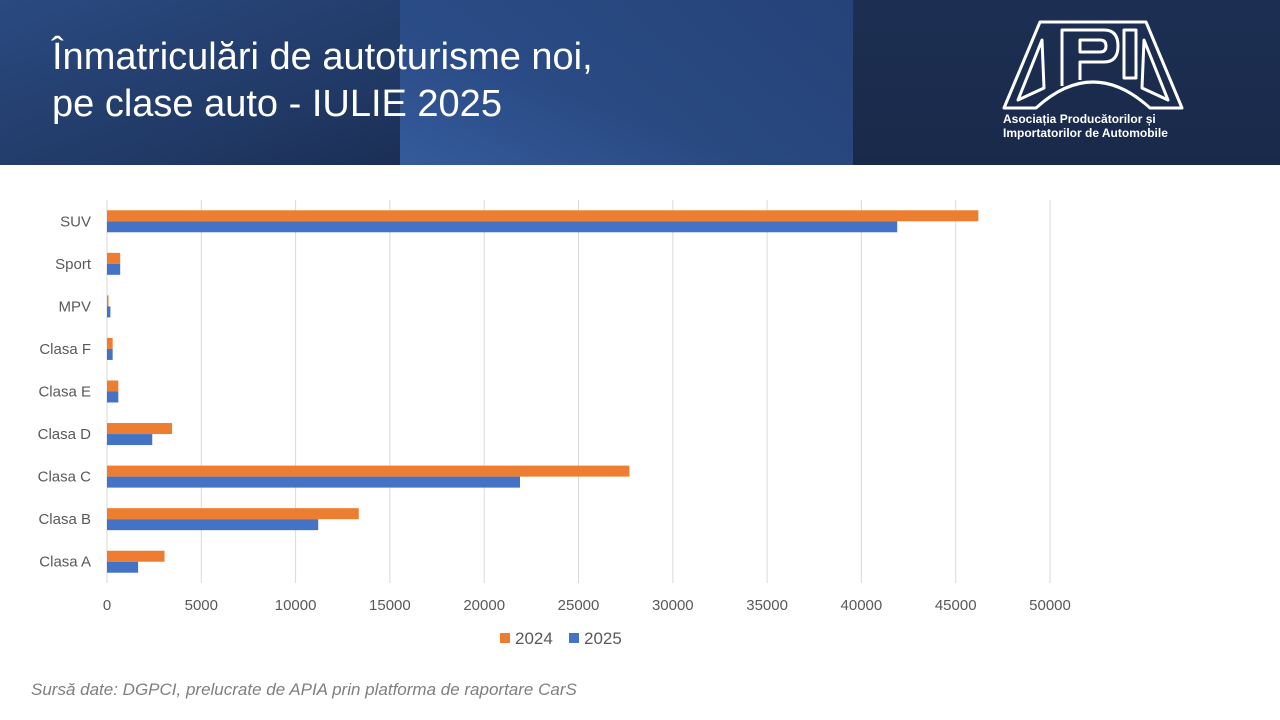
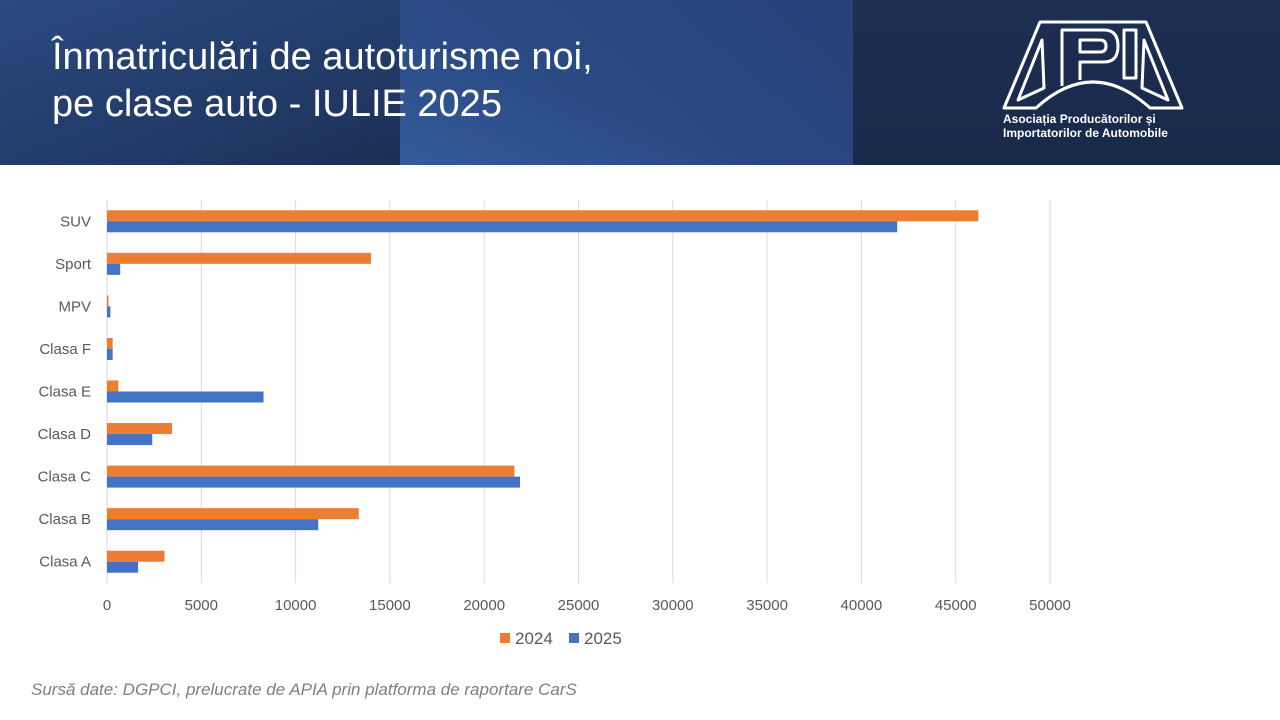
2024/Clasa C: 27700 -> 21600
2025/Clasa E: 600 -> 8300
2024/Sport: 700 -> 14000
